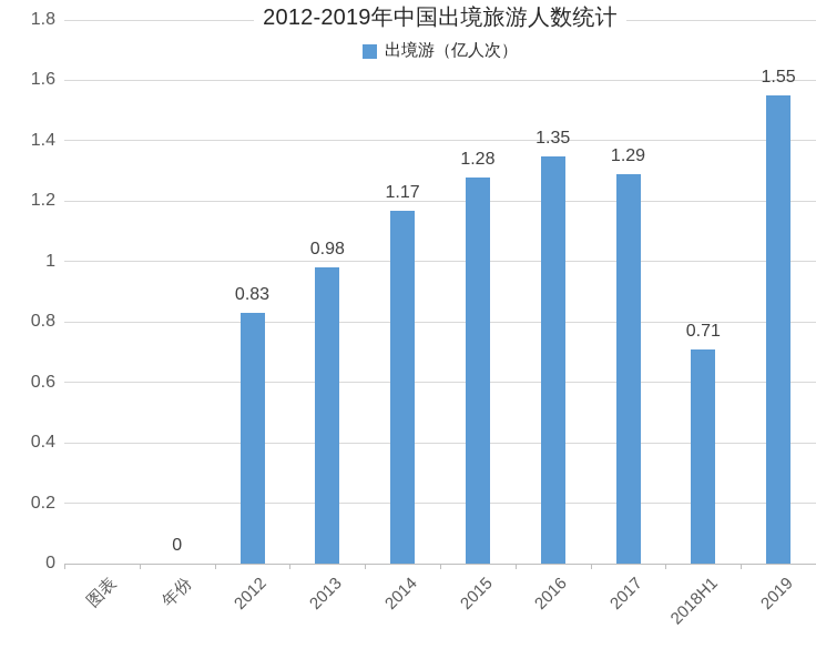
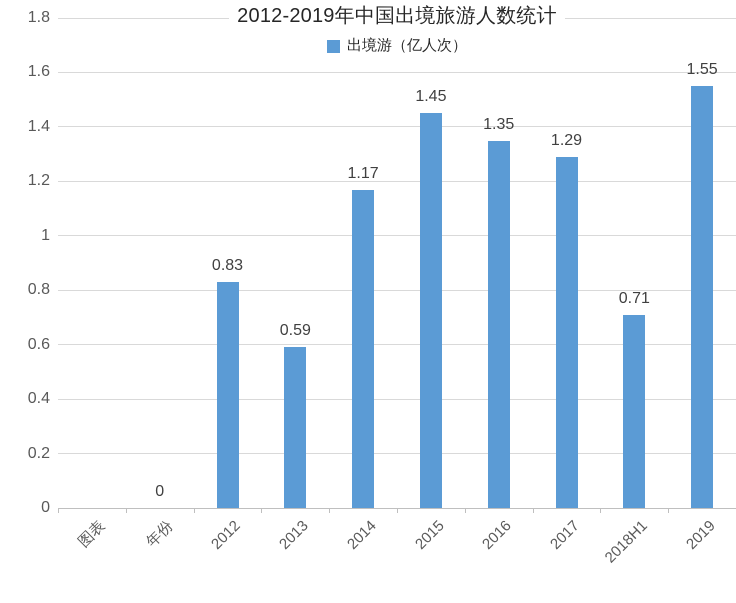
2013: 0.98 -> 0.59
2015: 1.28 -> 1.45
